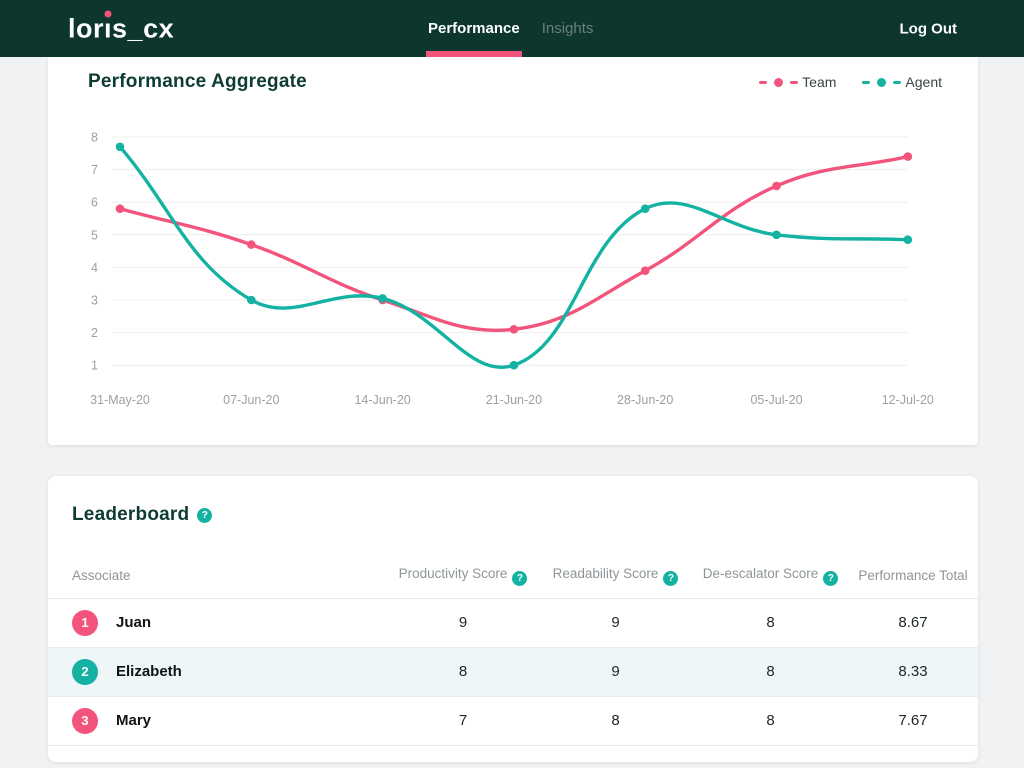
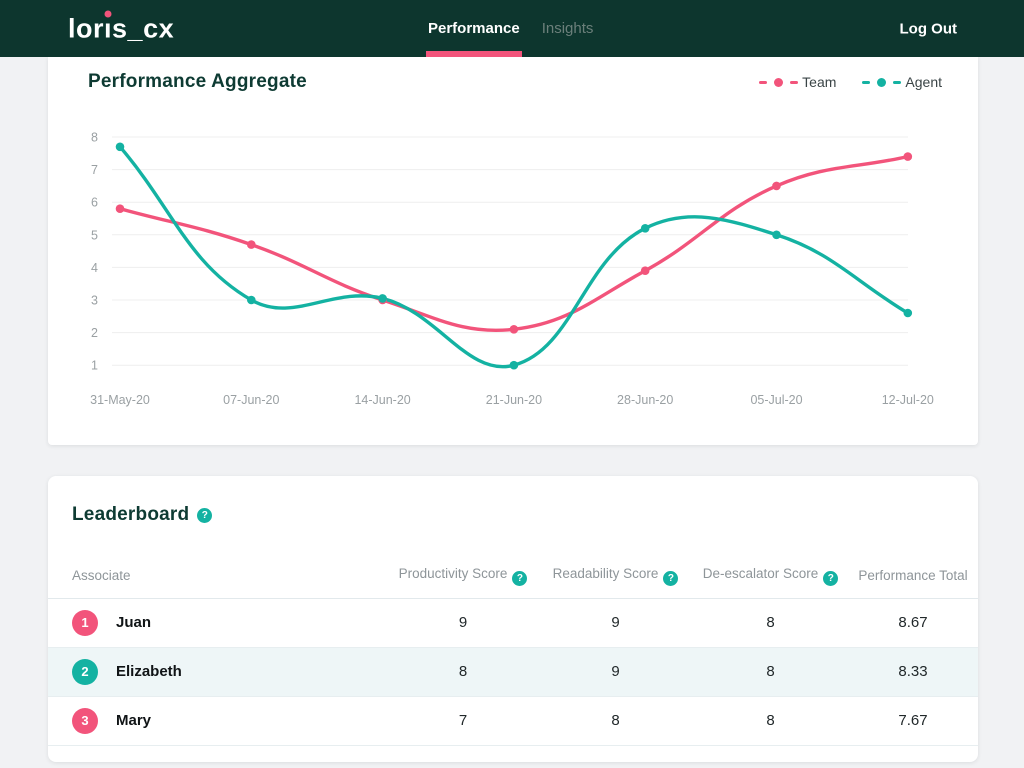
Agent/28-Jun-20: 5.8 -> 5.2
Agent/12-Jul-20: 4.8 -> 2.6
